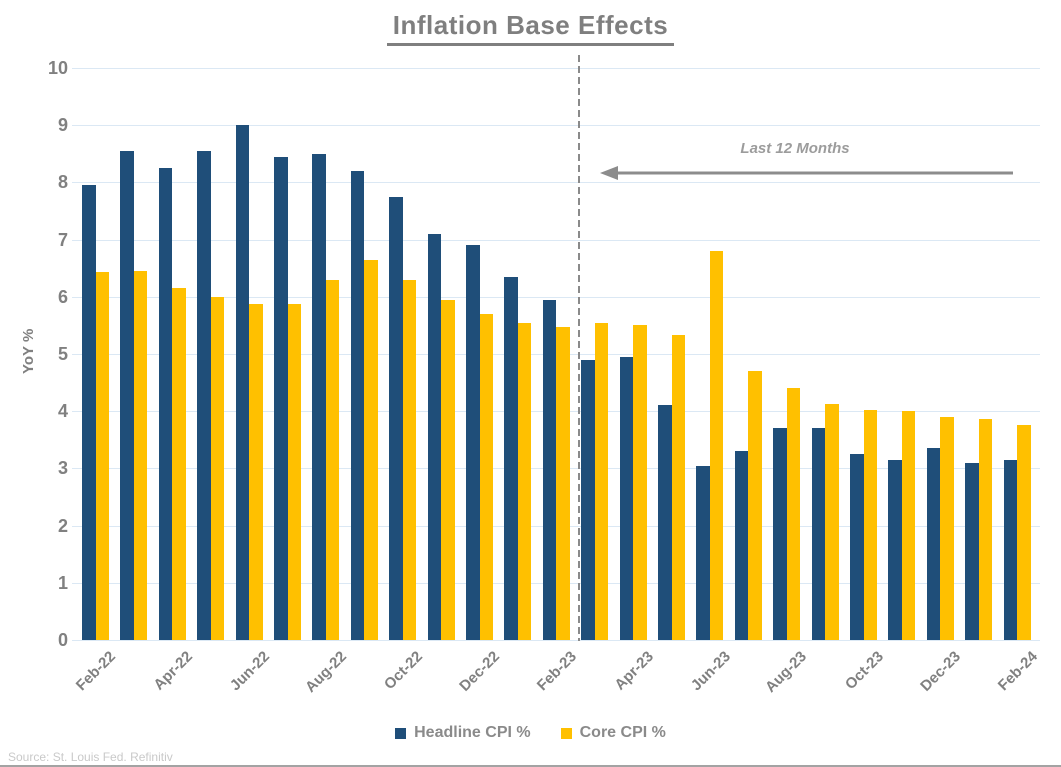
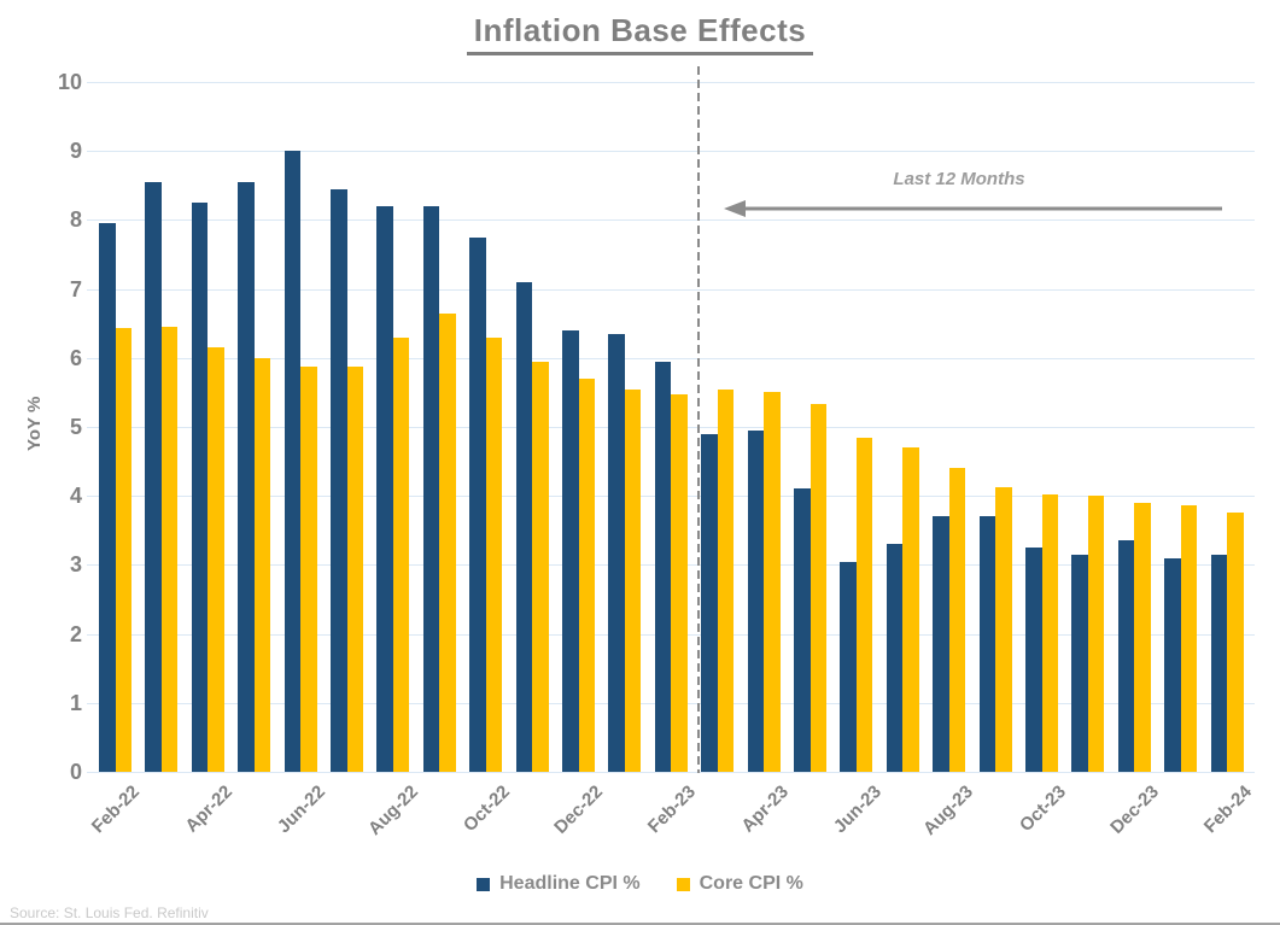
Headline CPI %/Aug-22: 8.5 -> 8.2
Headline CPI %/Dec-22: 6.9 -> 6.4
Core CPI %/Jun-23: 6.8 -> 4.8
